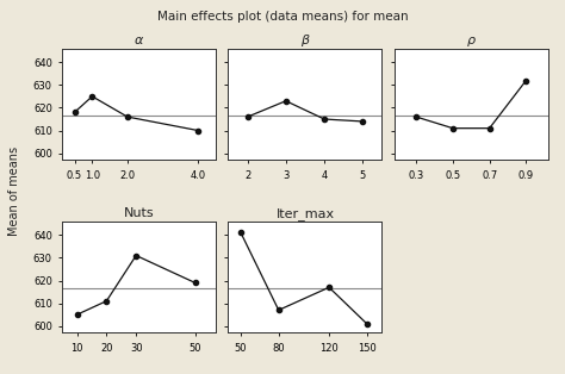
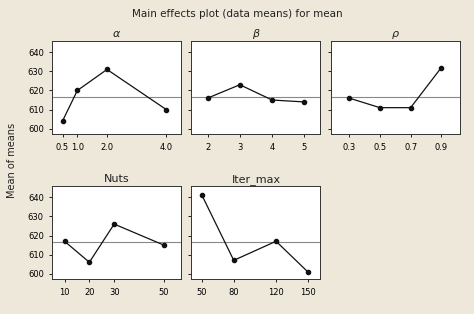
α/0.5: 618 -> 604
α/1.0: 625 -> 620
α/2.0: 616 -> 631
Nuts/10: 605 -> 617
Nuts/20: 611 -> 606
Nuts/30: 631 -> 626
Nuts/50: 619 -> 615
